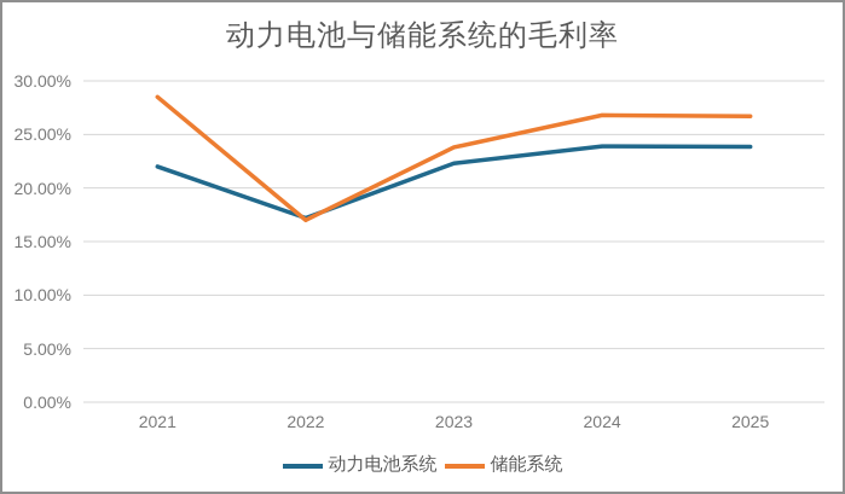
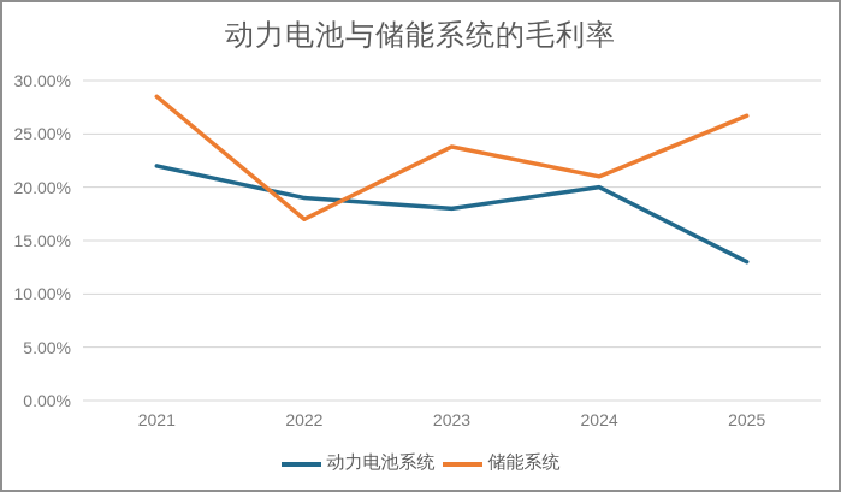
动力电池系统/2022: 17% -> 19%
动力电池系统/2023: 22% -> 18%
动力电池系统/2024: 24% -> 20%
储能系统/2024: 27% -> 21%
动力电池系统/2025: 24% -> 13%
